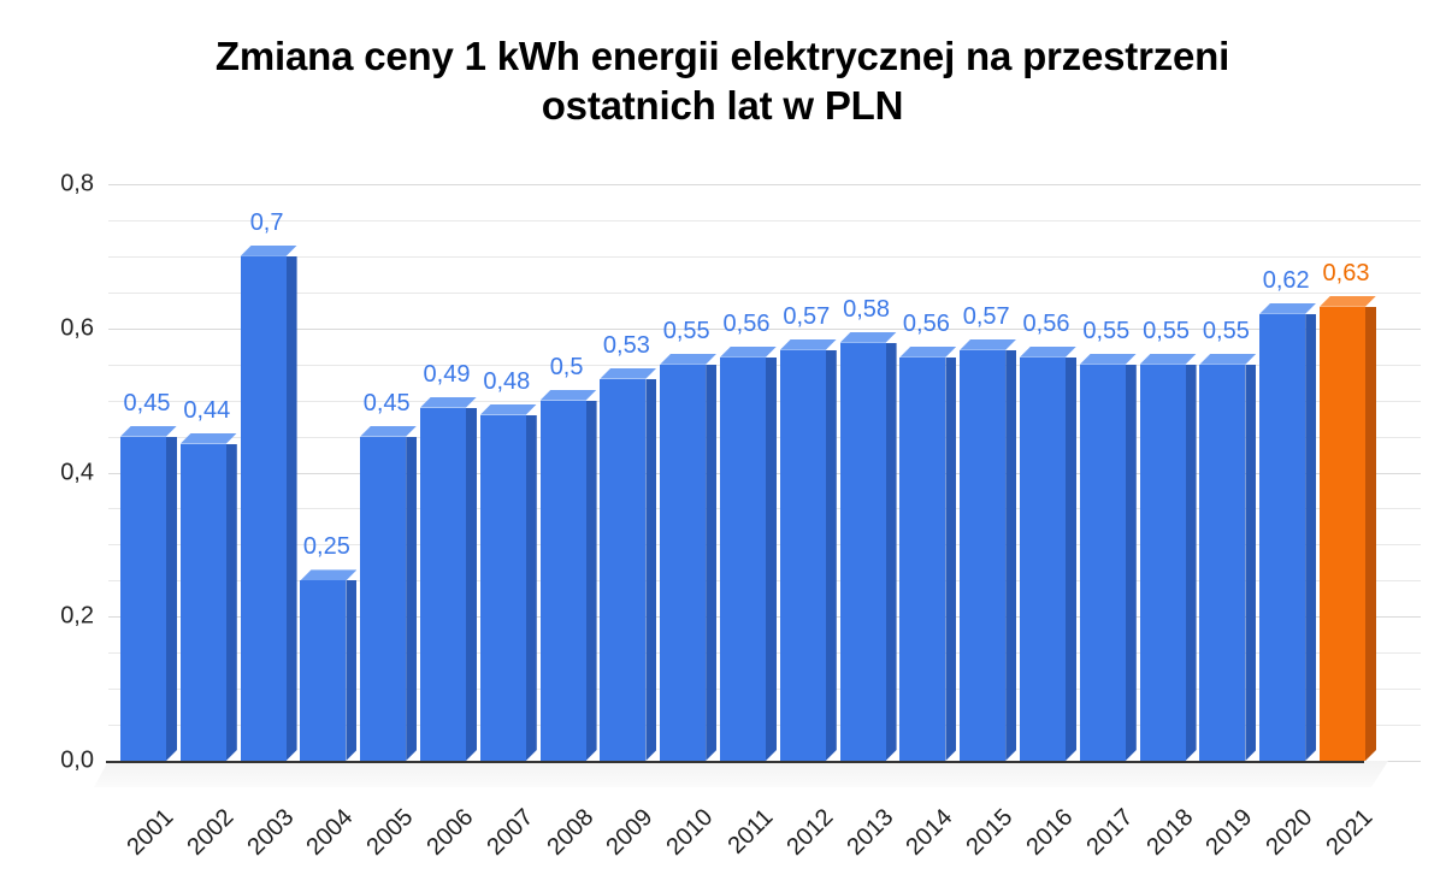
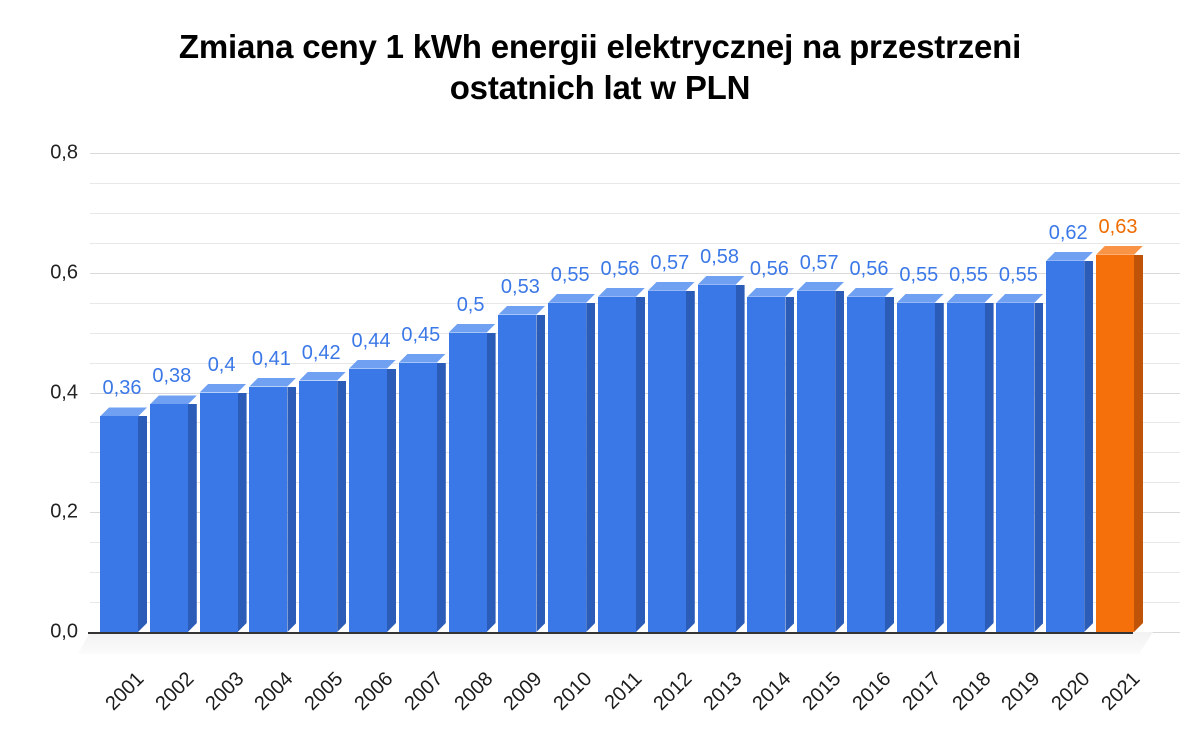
2001: 0,45 -> 0,36
2002: 0,44 -> 0,38
2003: 0,7 -> 0,4
2004: 0,25 -> 0,41
2005: 0,45 -> 0,42
2006: 0,49 -> 0,44
2007: 0,48 -> 0,45
